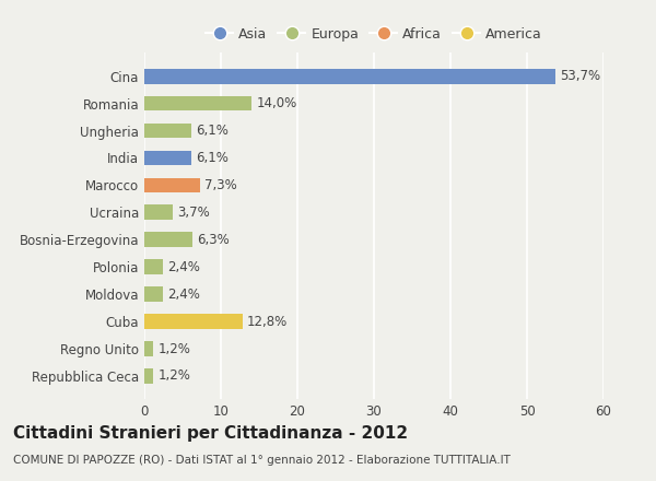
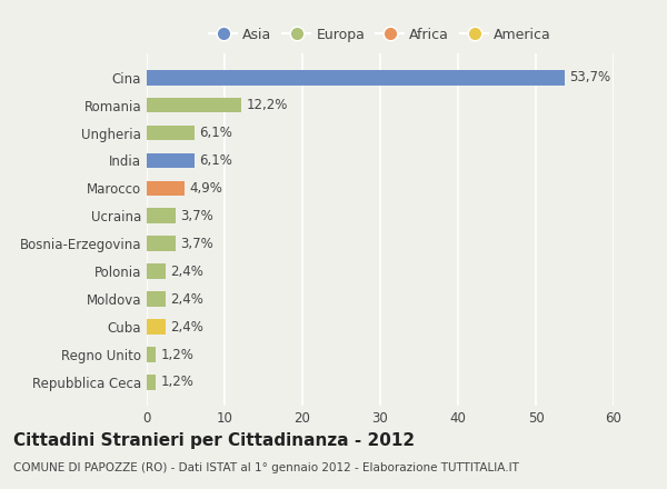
Romania: 14,0% -> 12,2%
Marocco: 7,3% -> 4,9%
Bosnia-Erzegovina: 6,3% -> 3,7%
Cuba: 12,8% -> 2,4%
